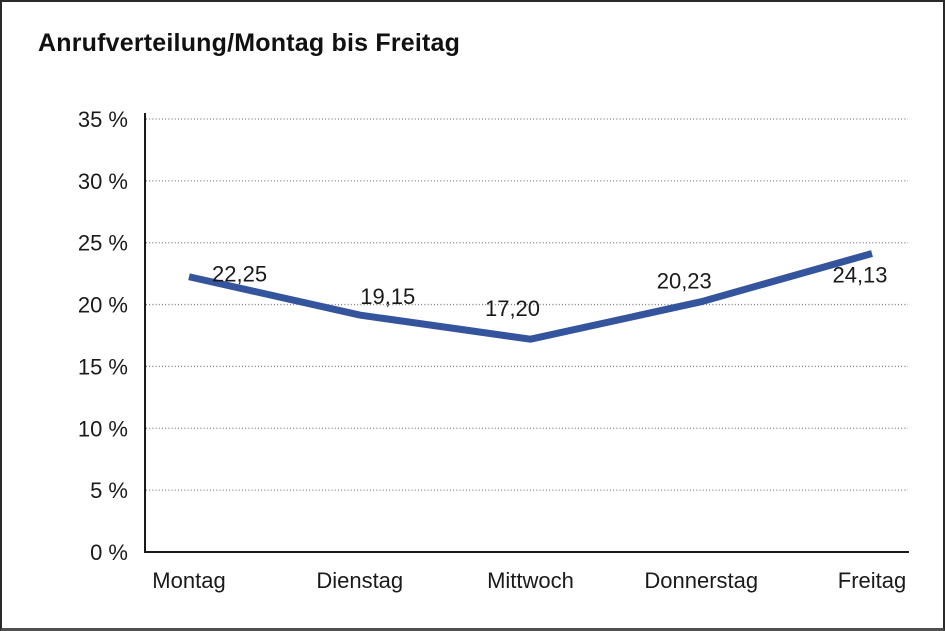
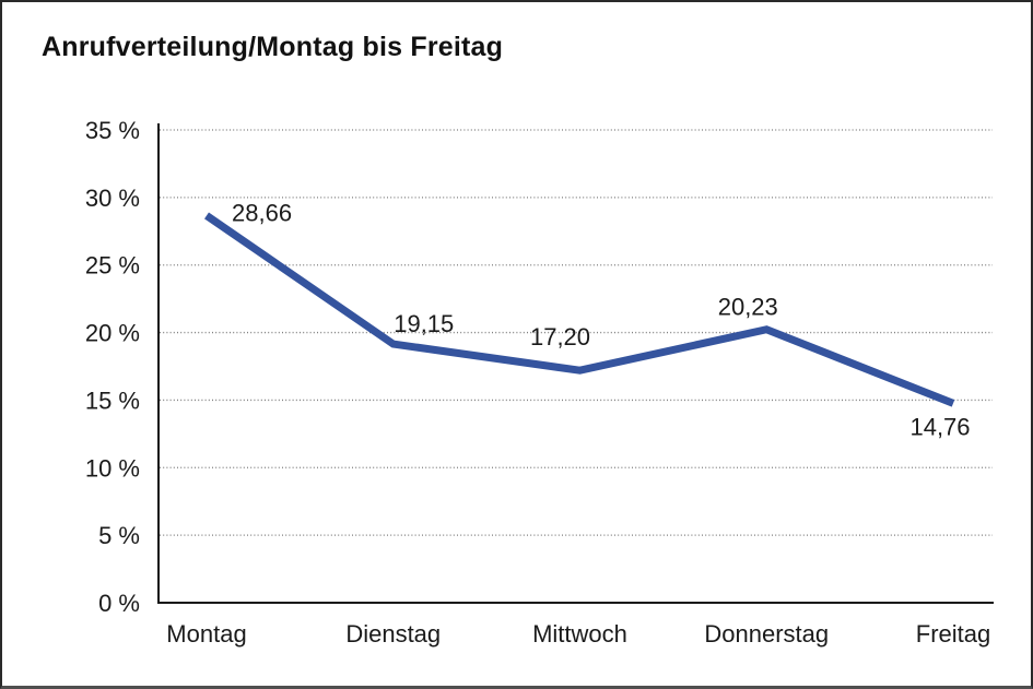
Montag: 22,25 -> 28,66
Freitag: 24,13 -> 14,76
